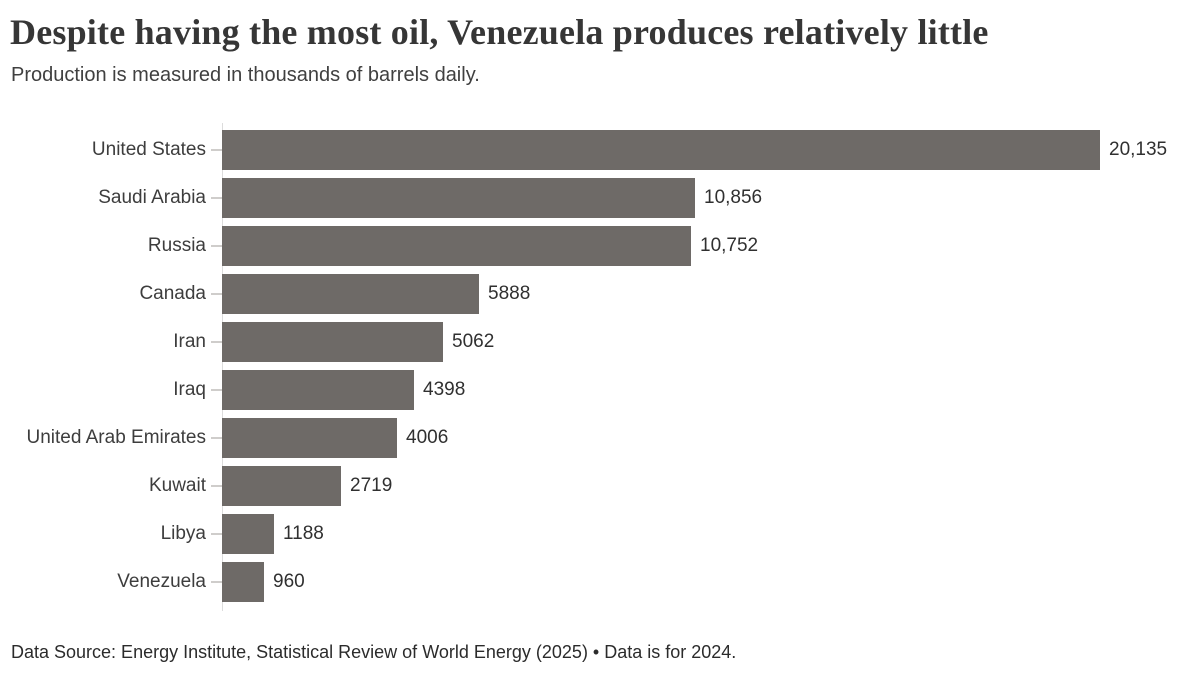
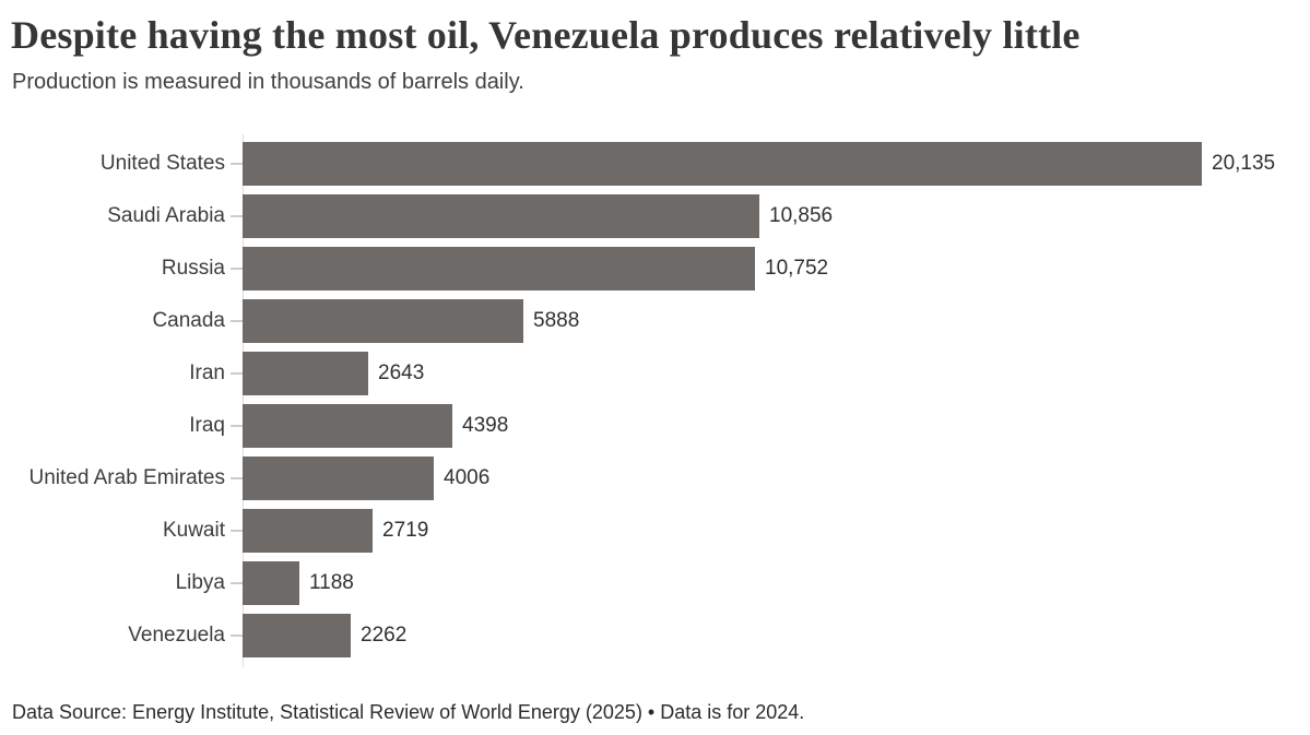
Iran: 5062 -> 2643
Venezuela: 960 -> 2262
